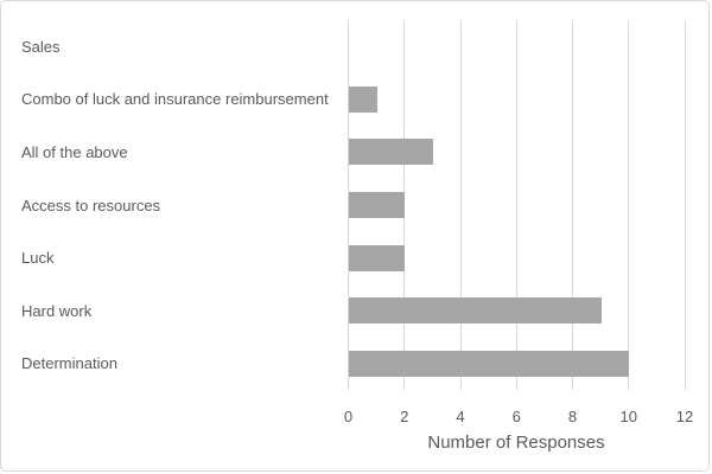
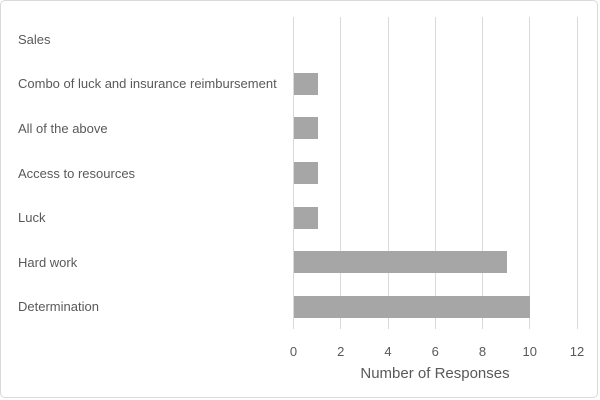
All of the above: 3 -> 1
Access to resources: 2 -> 1
Luck: 2 -> 1
